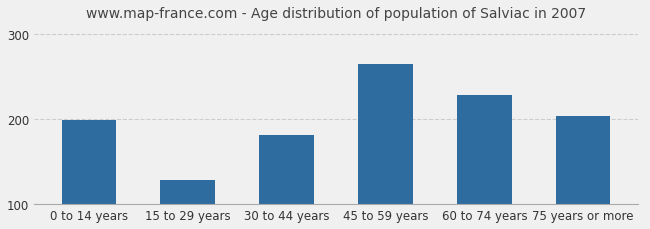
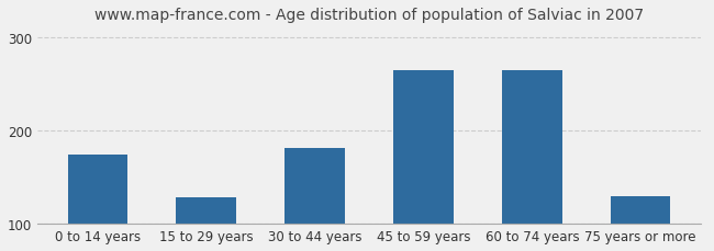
0 to 14 years: 199 -> 174
60 to 74 years: 228 -> 264
75 years or more: 203 -> 130
